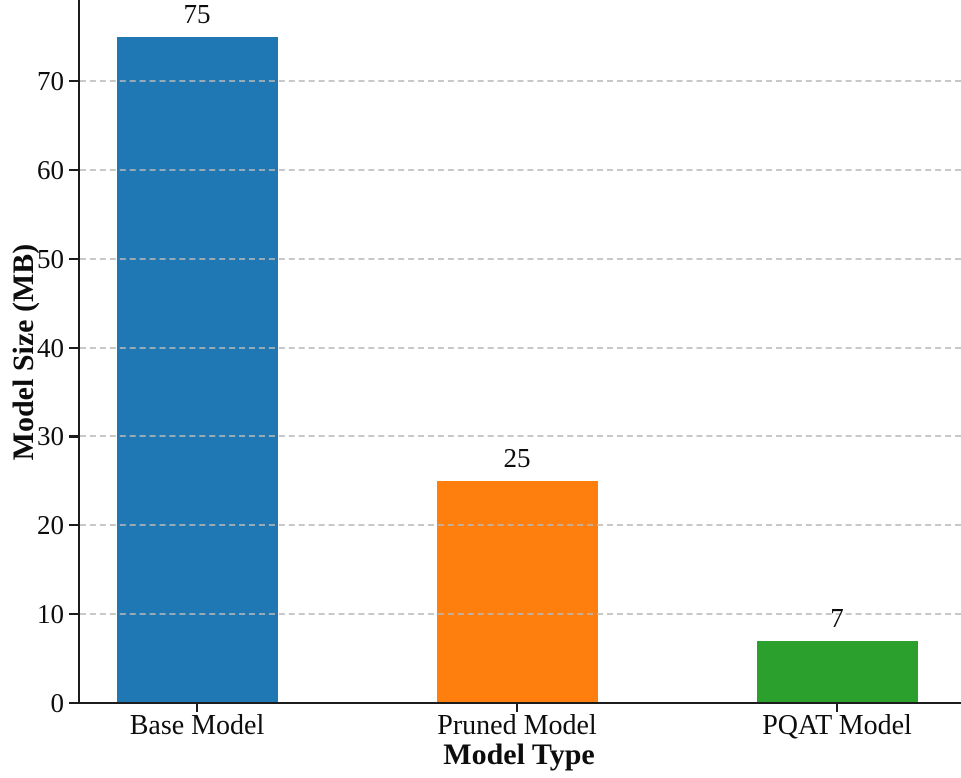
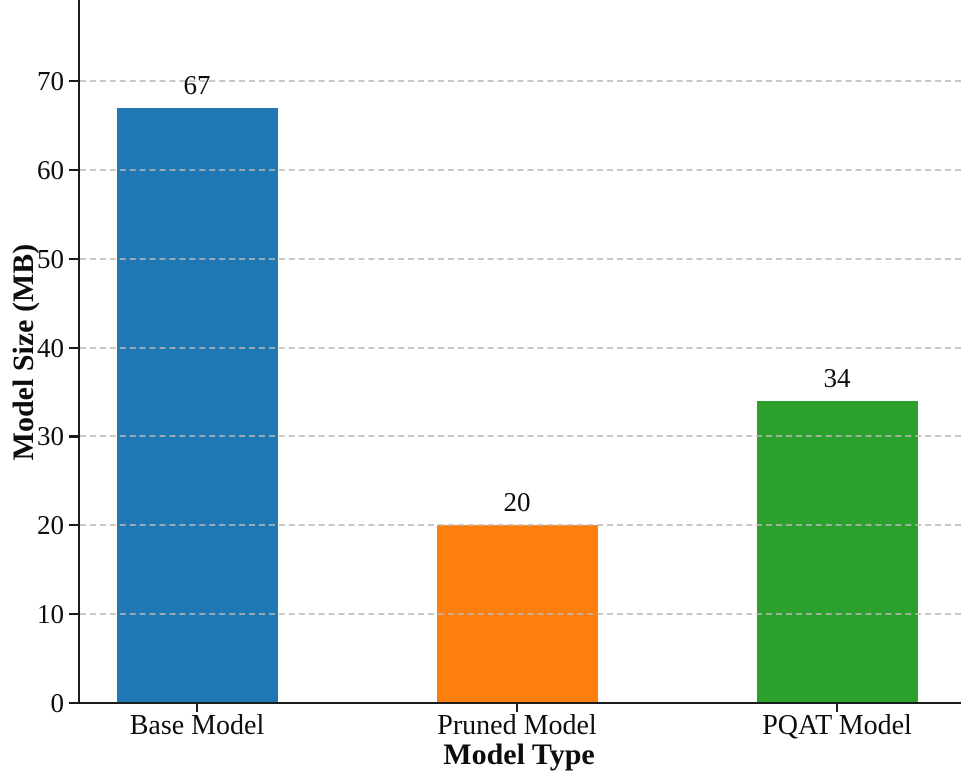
Base Model: 75 -> 67
Pruned Model: 25 -> 20
PQAT Model: 7 -> 34
